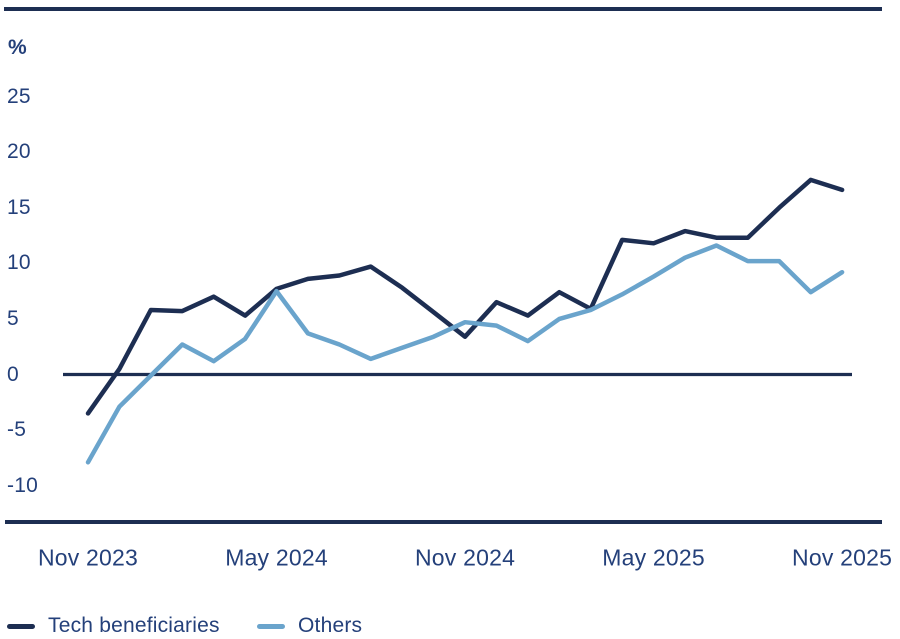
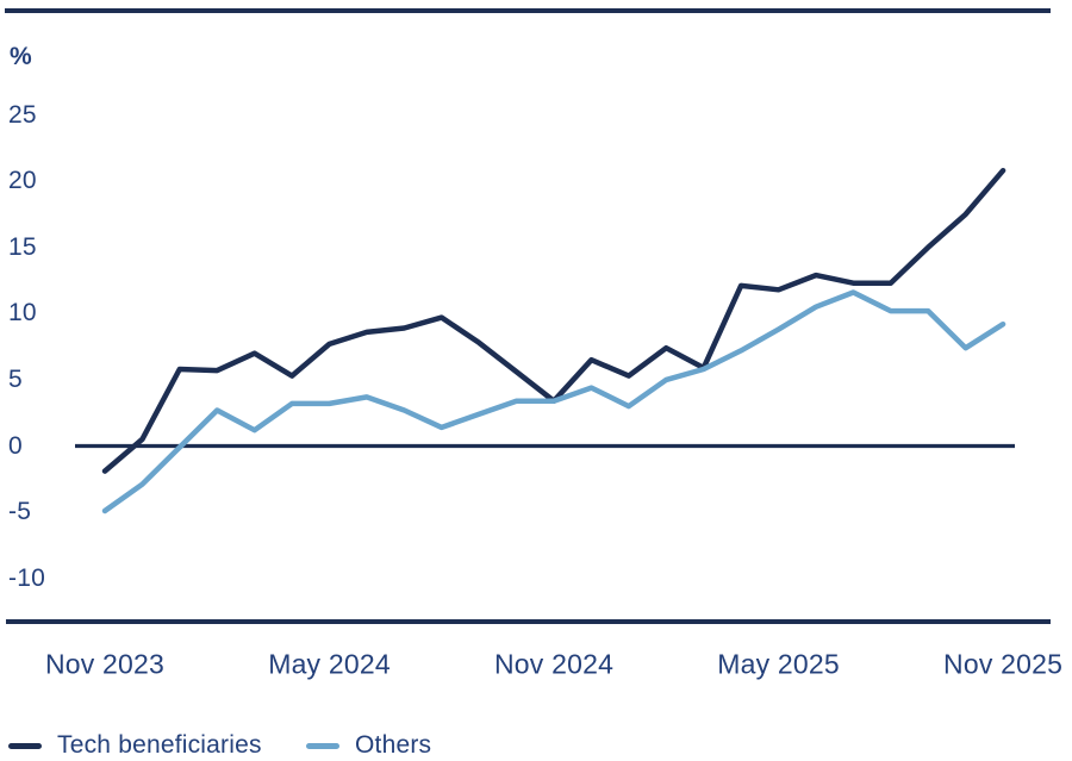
Tech beneficiaries/Nov 2023: -3.5 -> -1.9
Others/Nov 2023: -7.9 -> -4.9
Others/May 2024: 7.5 -> 3.2
Others/Nov 2024: 4.7 -> 3.4
Tech beneficiaries/Nov 2025: 16.6 -> 20.8
